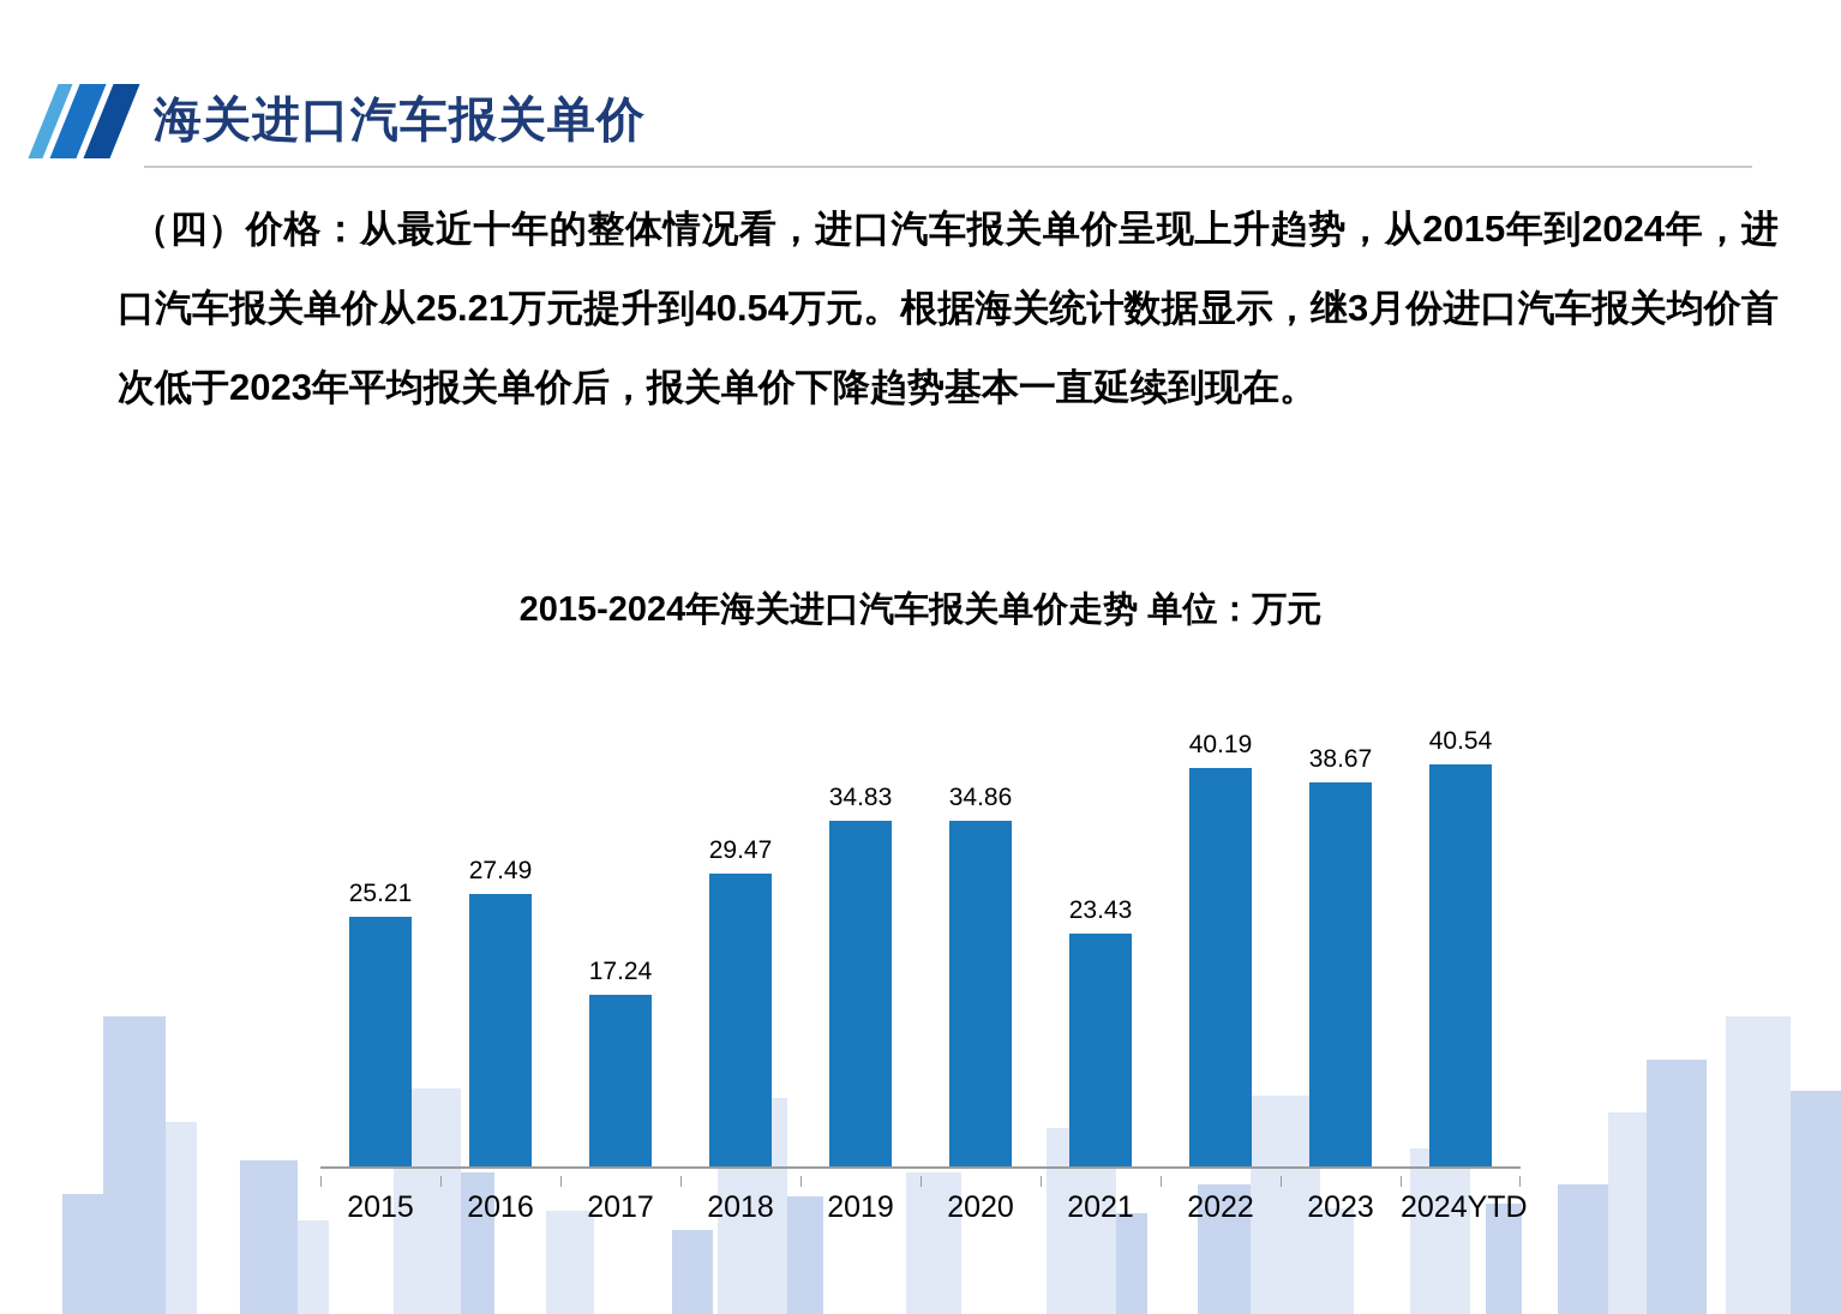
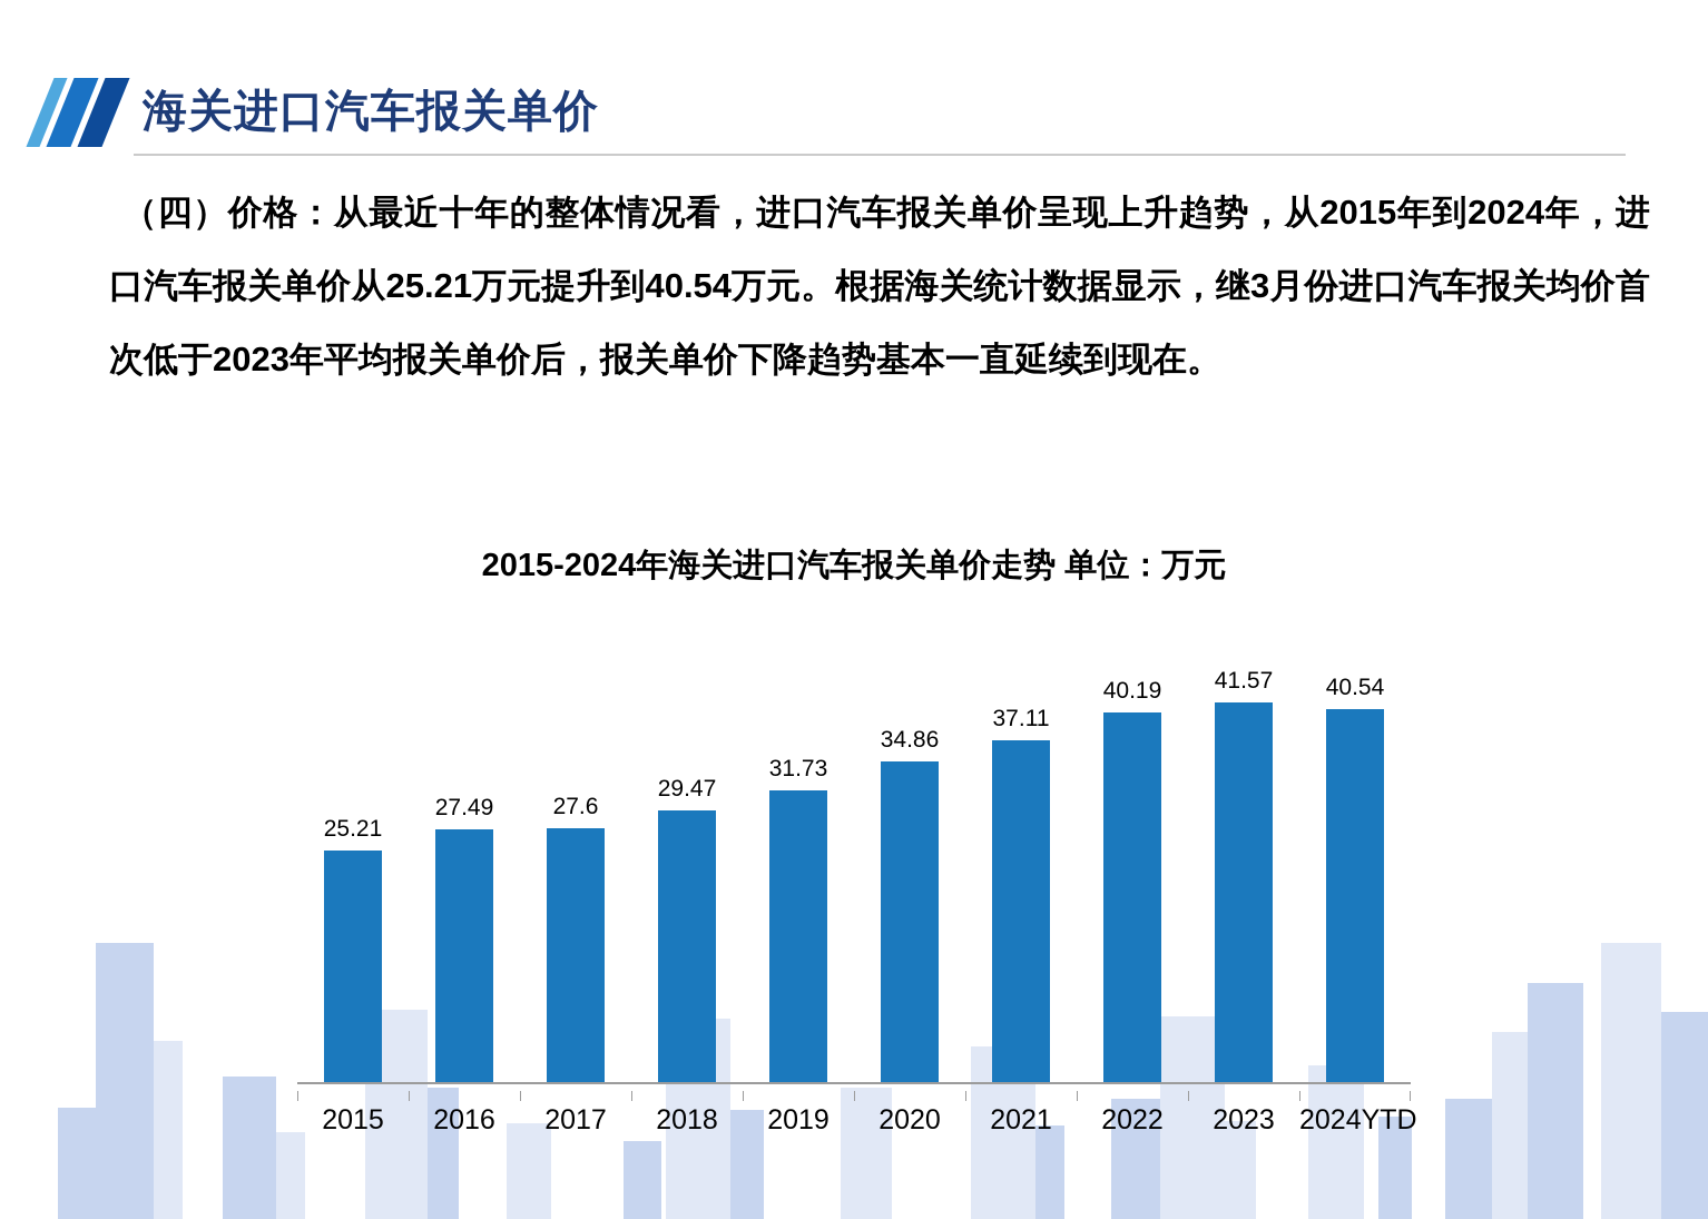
2017: 17.24 -> 27.6
2019: 34.83 -> 31.73
2021: 23.43 -> 37.11
2023: 38.67 -> 41.57
